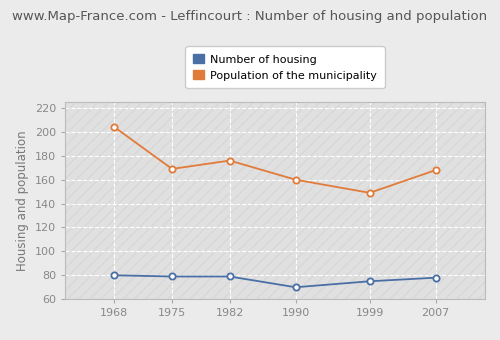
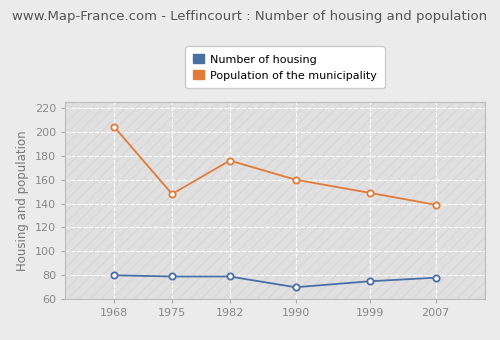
Population of the municipality/1975: 169 -> 148
Population of the municipality/2007: 168 -> 139
